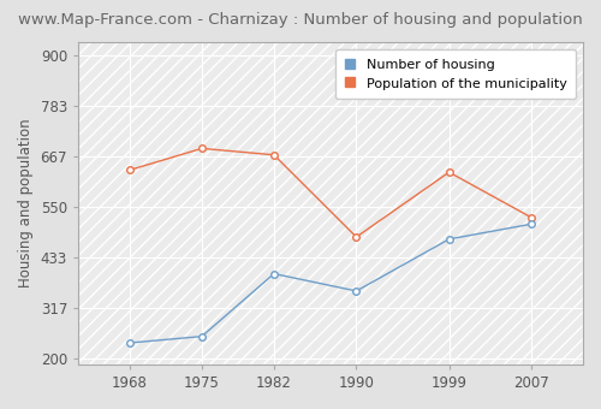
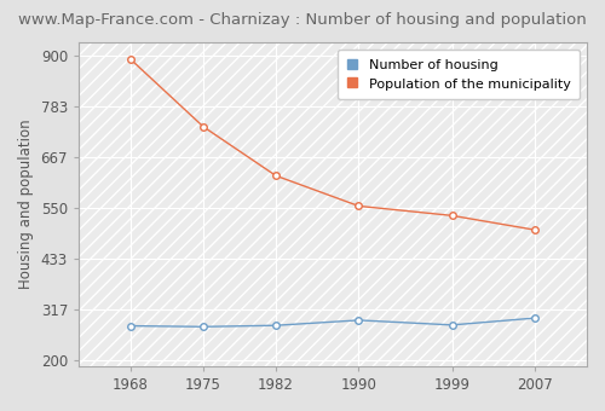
Number of housing/1968: 235 -> 278
Population of the municipality/1968: 635 -> 892
Number of housing/1975: 250 -> 276
Population of the municipality/1975: 685 -> 737
Number of housing/1982: 395 -> 279
Population of the municipality/1982: 670 -> 624
Number of housing/1990: 355 -> 291
Population of the municipality/1990: 480 -> 554
Number of housing/1999: 475 -> 280
Population of the municipality/1999: 630 -> 532
Number of housing/2007: 510 -> 296
Population of the municipality/2007: 525 -> 499
